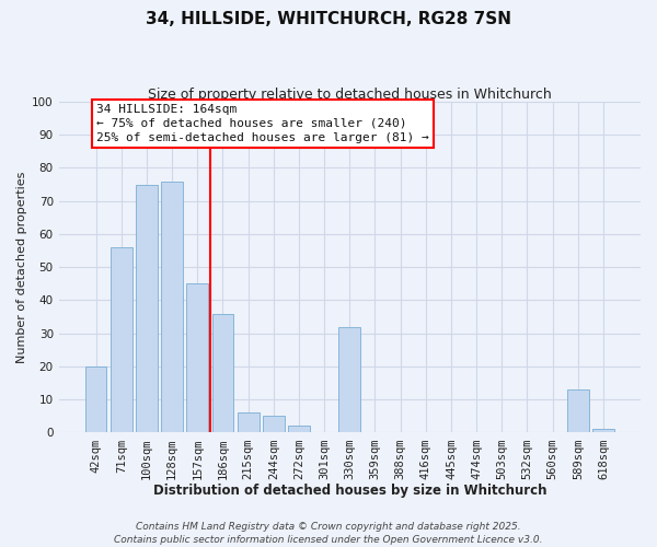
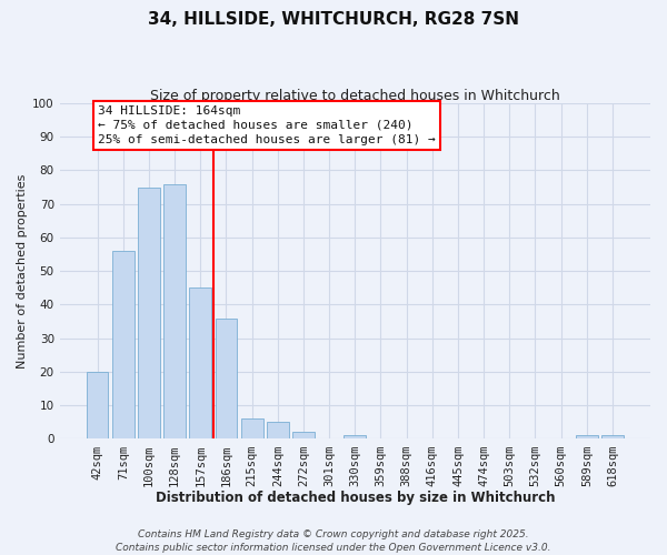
330sqm: 32 -> 1
589sqm: 13 -> 1
